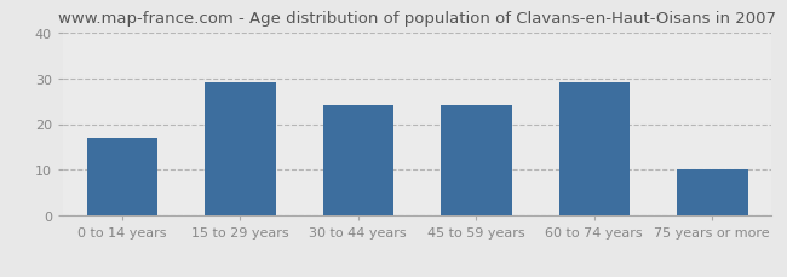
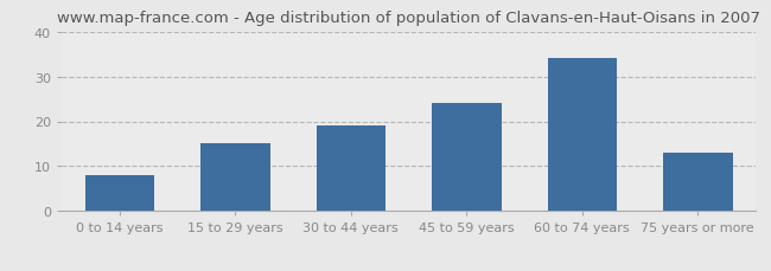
0 to 14 years: 17 -> 8
15 to 29 years: 29 -> 15
30 to 44 years: 24 -> 19
60 to 74 years: 29 -> 34
75 years or more: 10 -> 13
